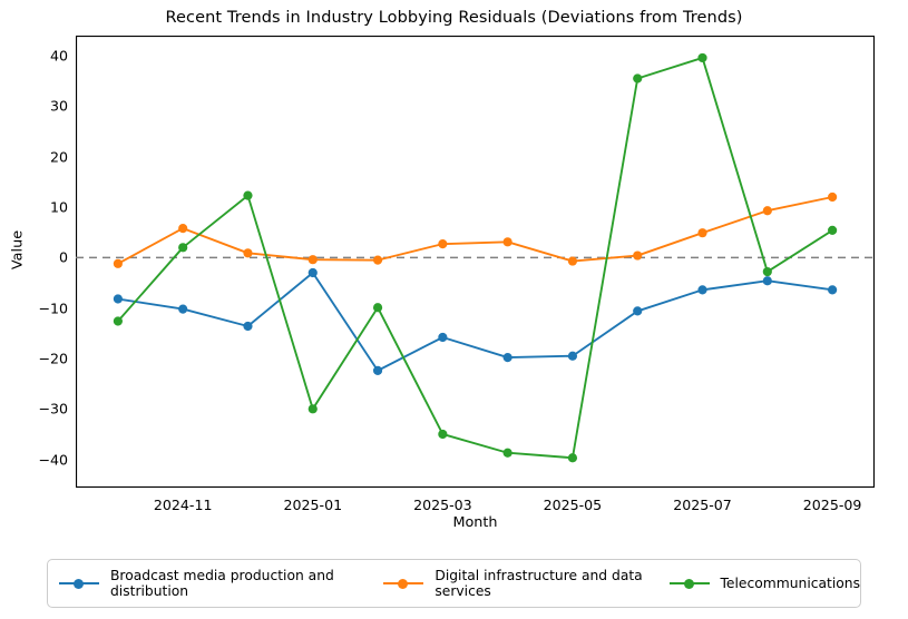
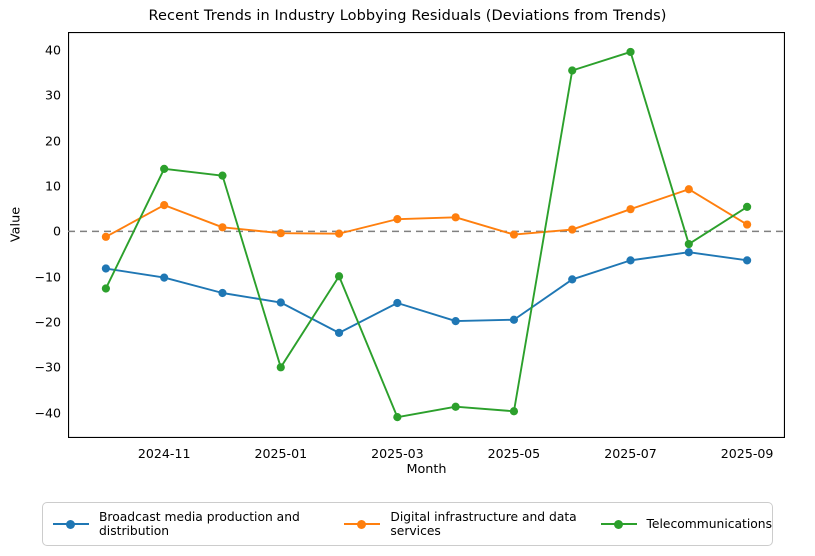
Telecommunications/2024-11: 2 -> 14
Broadcast media production and distribution/2025-01: -3 -> -16
Telecommunications/2025-03: -35 -> -41
Digital infrastructure and data services/2025-09: 12 -> 2
